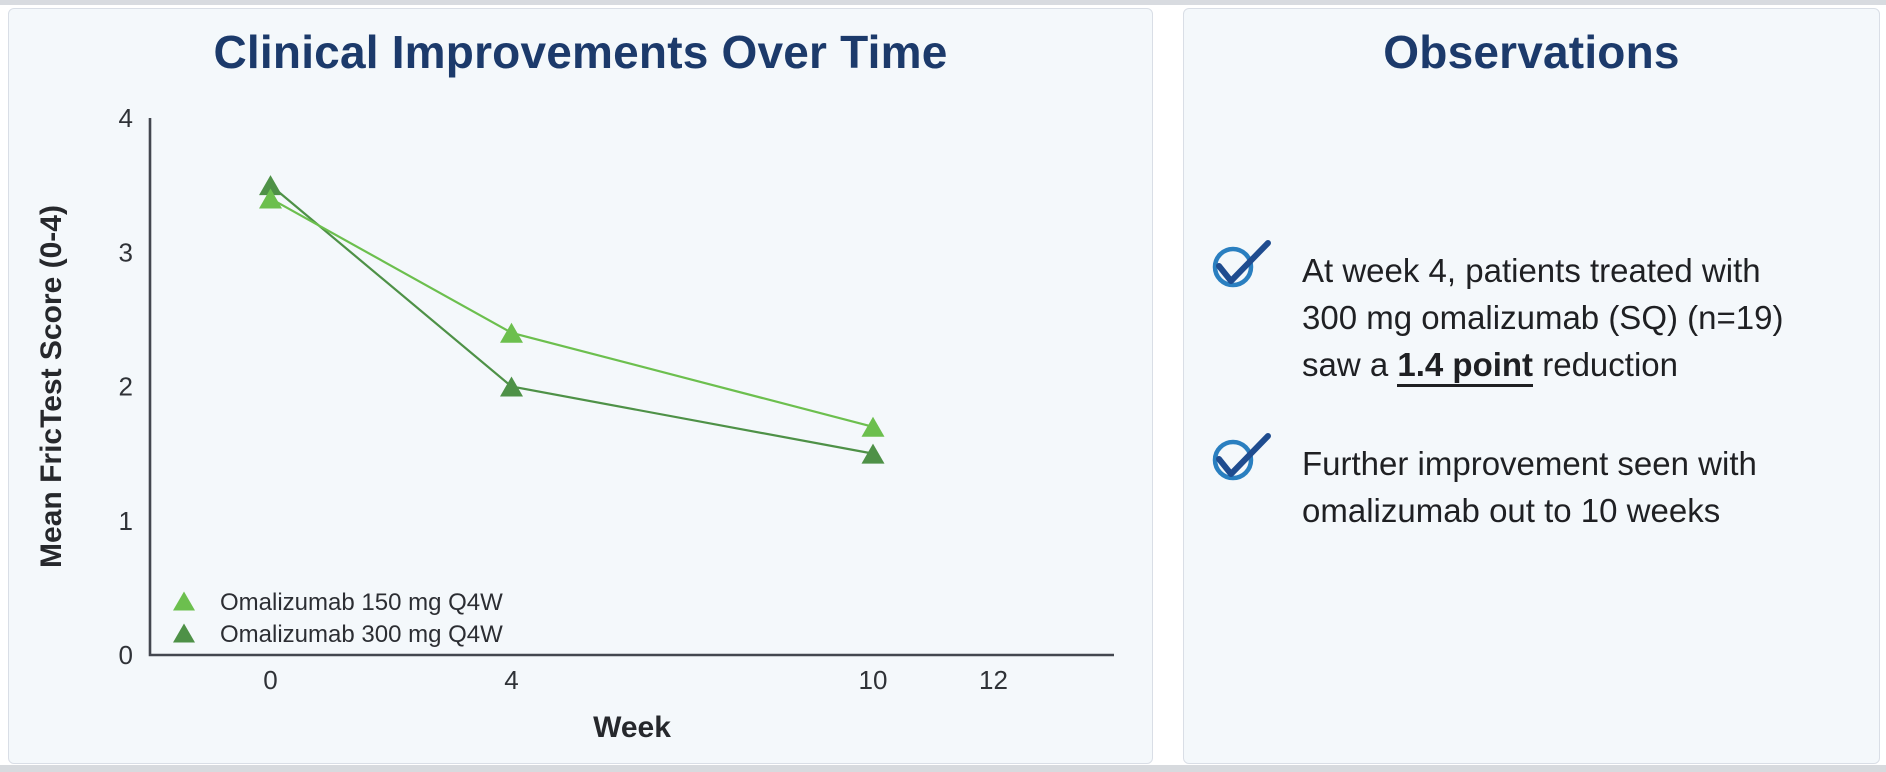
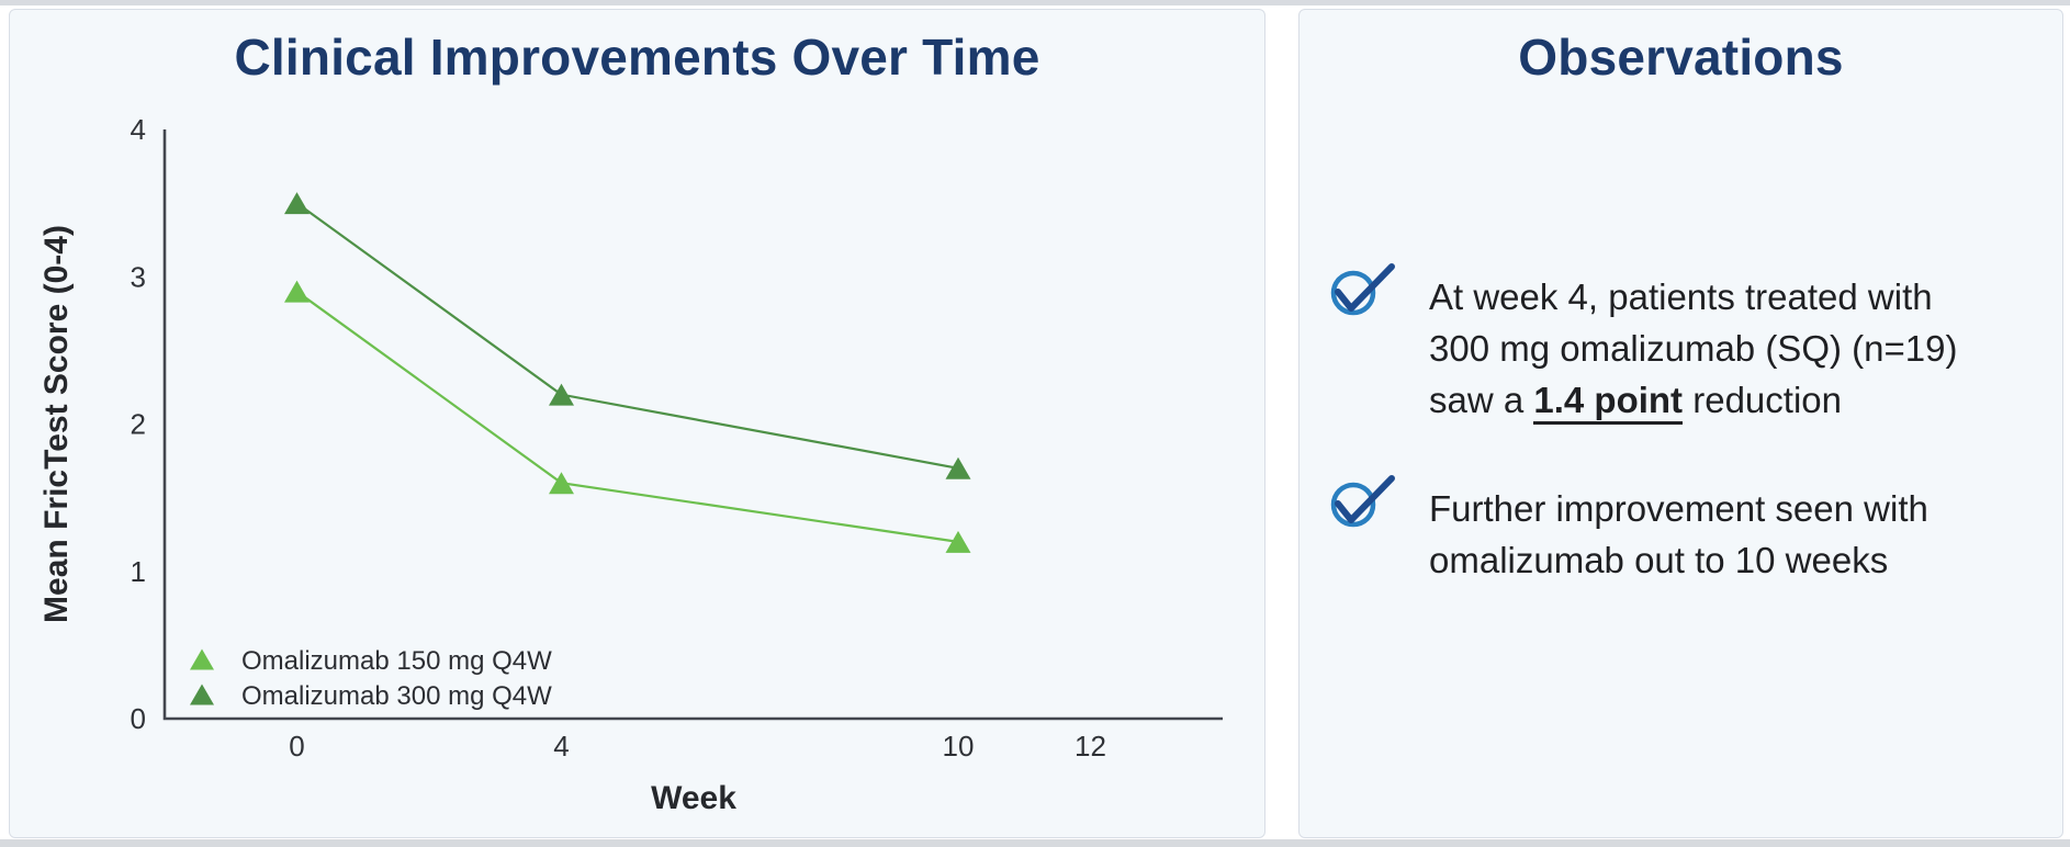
Omalizumab 150 mg Q4W/0: 3.4 -> 2.9
Omalizumab 150 mg Q4W/4: 2.4 -> 1.6
Omalizumab 300 mg Q4W/4: 2.0 -> 2.2
Omalizumab 150 mg Q4W/10: 1.7 -> 1.2
Omalizumab 300 mg Q4W/10: 1.5 -> 1.7
